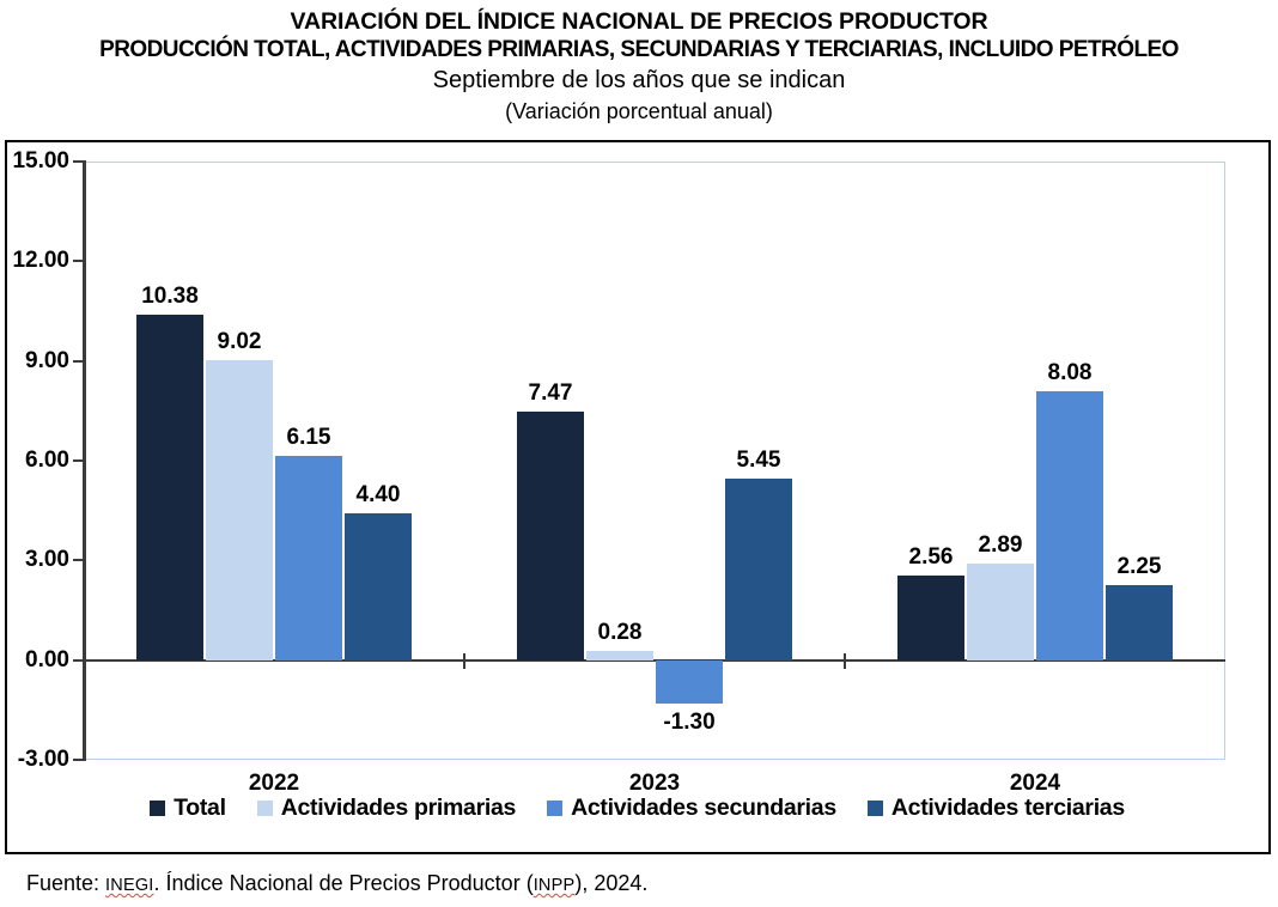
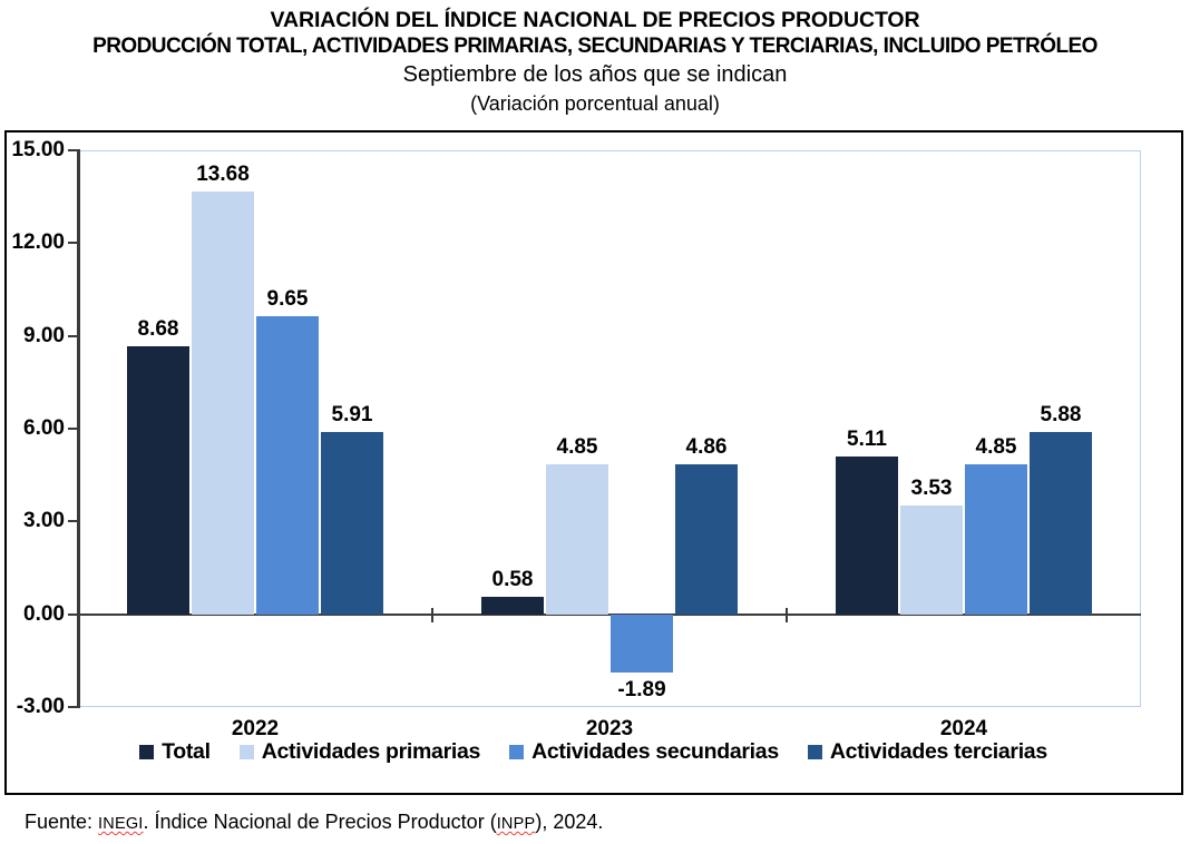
Total/2022: 10.38 -> 8.68
Actividades primarias/2022: 9.02 -> 13.68
Actividades secundarias/2022: 6.15 -> 9.65
Actividades terciarias/2022: 4.40 -> 5.91
Total/2023: 7.47 -> 0.58
Actividades primarias/2023: 0.28 -> 4.85
Actividades secundarias/2023: -1.30 -> -1.89
Actividades terciarias/2023: 5.45 -> 4.86
Total/2024: 2.56 -> 5.11
Actividades primarias/2024: 2.89 -> 3.53
Actividades secundarias/2024: 8.08 -> 4.85
Actividades terciarias/2024: 2.25 -> 5.88
